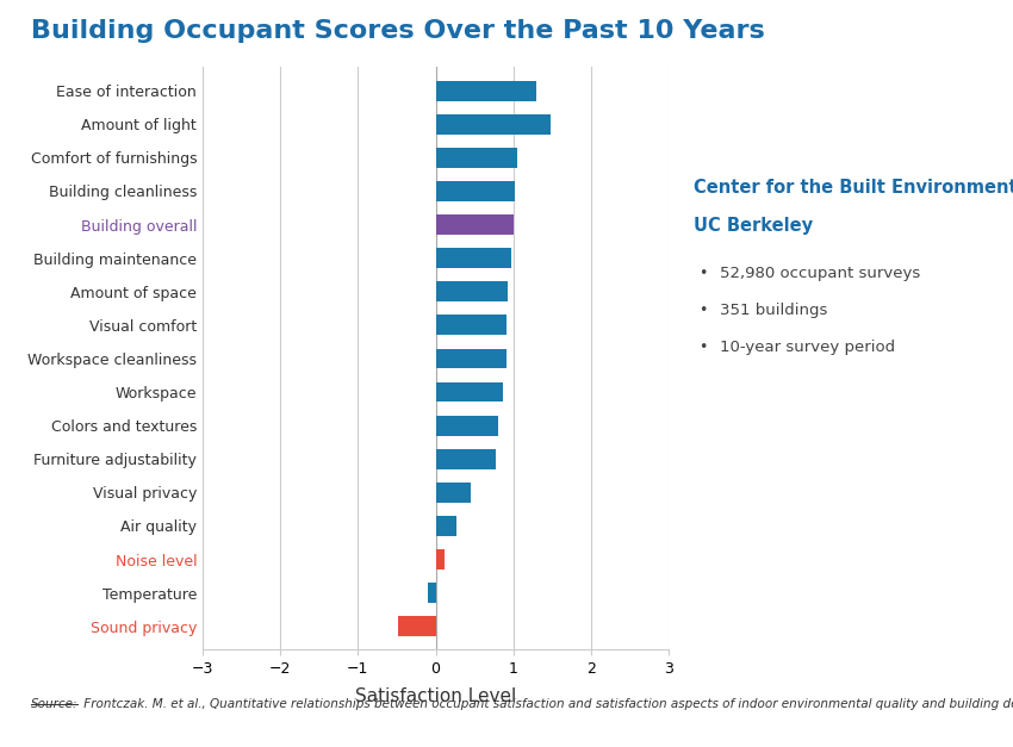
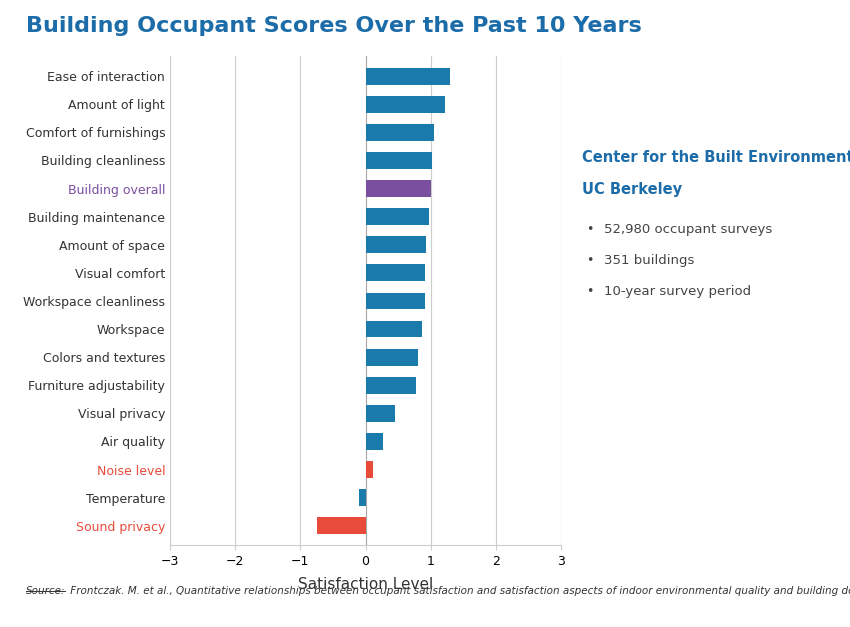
Amount of light: 1.48 -> 1.22
Sound privacy: -0.48 -> -0.75
